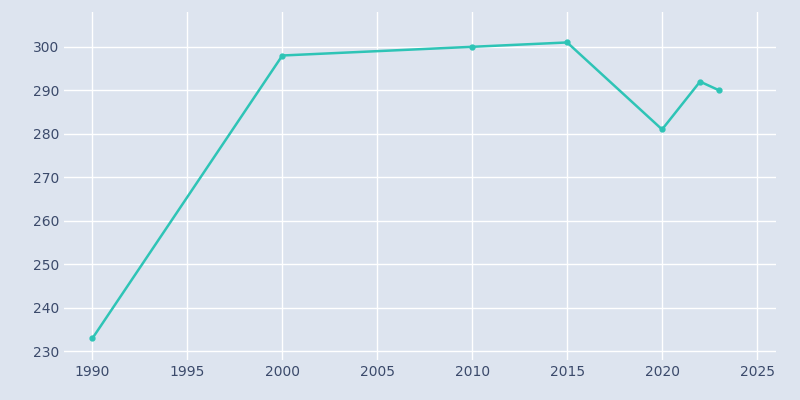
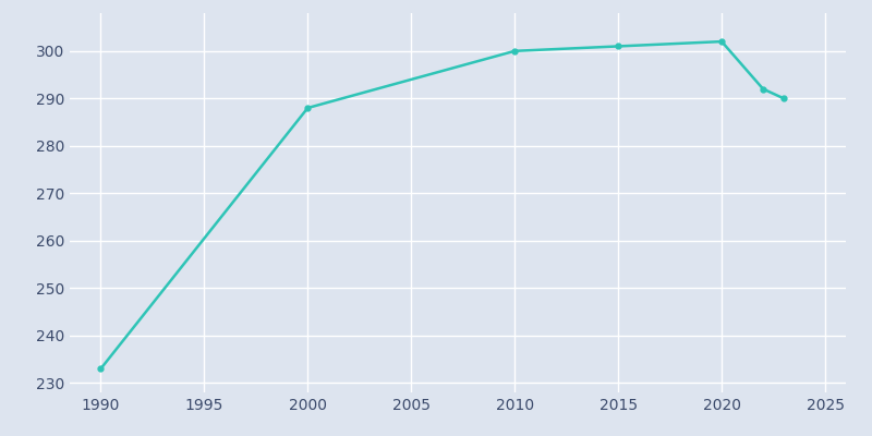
2000: 298 -> 288
2020: 281 -> 302
